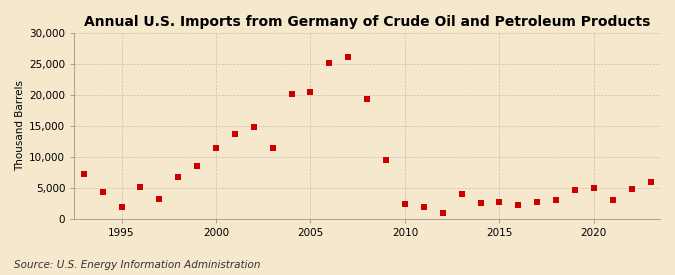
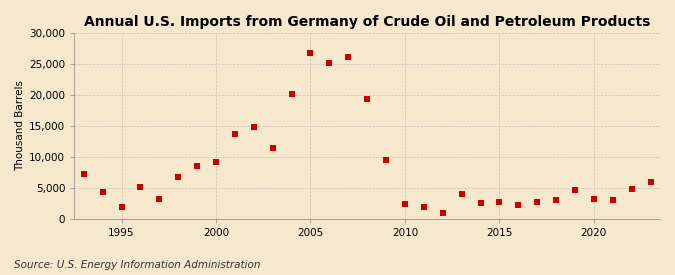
2000: 11,400 -> 9,200
2005: 20,400 -> 26,800
2020: 5,000 -> 3,200
